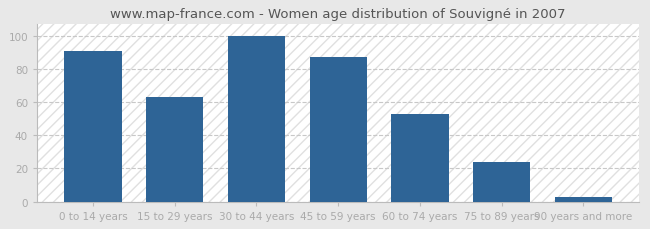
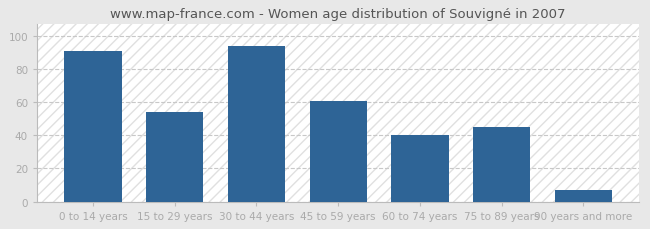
15 to 29 years: 63 -> 54
30 to 44 years: 100 -> 94
45 to 59 years: 87 -> 61
60 to 74 years: 53 -> 40
75 to 89 years: 24 -> 45
90 years and more: 3 -> 7
